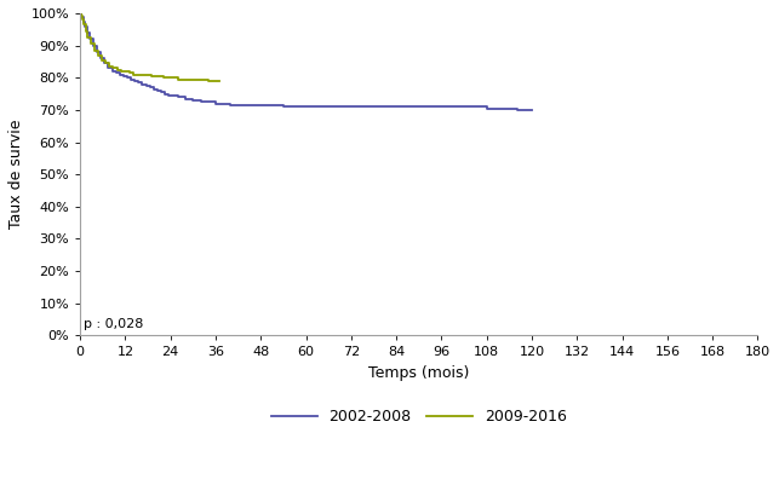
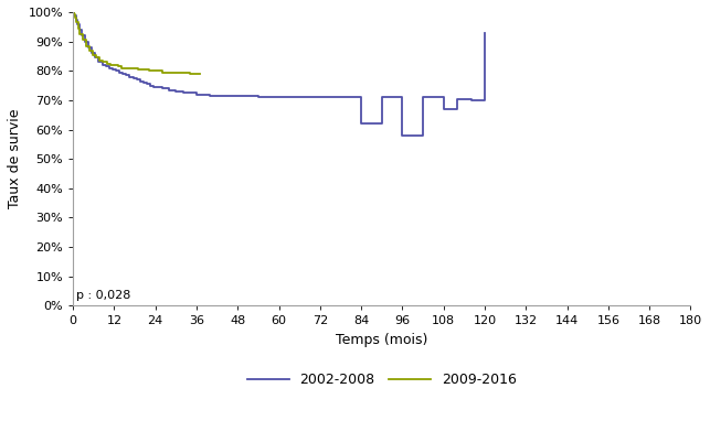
2002-2008/84: 71.0% -> 62.0%
2002-2008/96: 71.0% -> 58.0%
2002-2008/108: 70.5% -> 67.0%
2002-2008/120: 70.0% -> 93.0%
